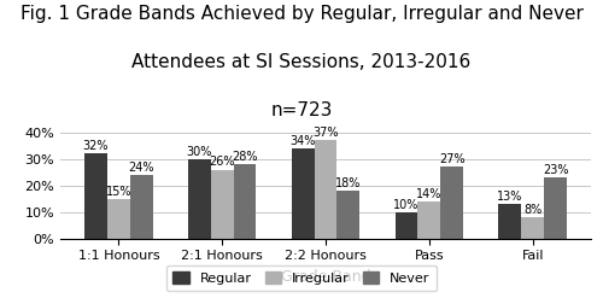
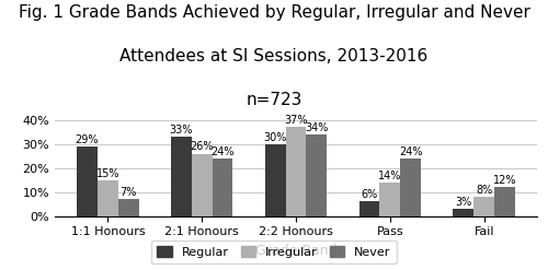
Regular/1:1 Honours: 32% -> 29%
Never/1:1 Honours: 24% -> 7%
Regular/2:1 Honours: 30% -> 33%
Never/2:1 Honours: 28% -> 24%
Regular/2:2 Honours: 34% -> 30%
Never/2:2 Honours: 18% -> 34%
Regular/Pass: 10% -> 6%
Never/Pass: 27% -> 24%
Regular/Fail: 13% -> 3%
Never/Fail: 23% -> 12%
